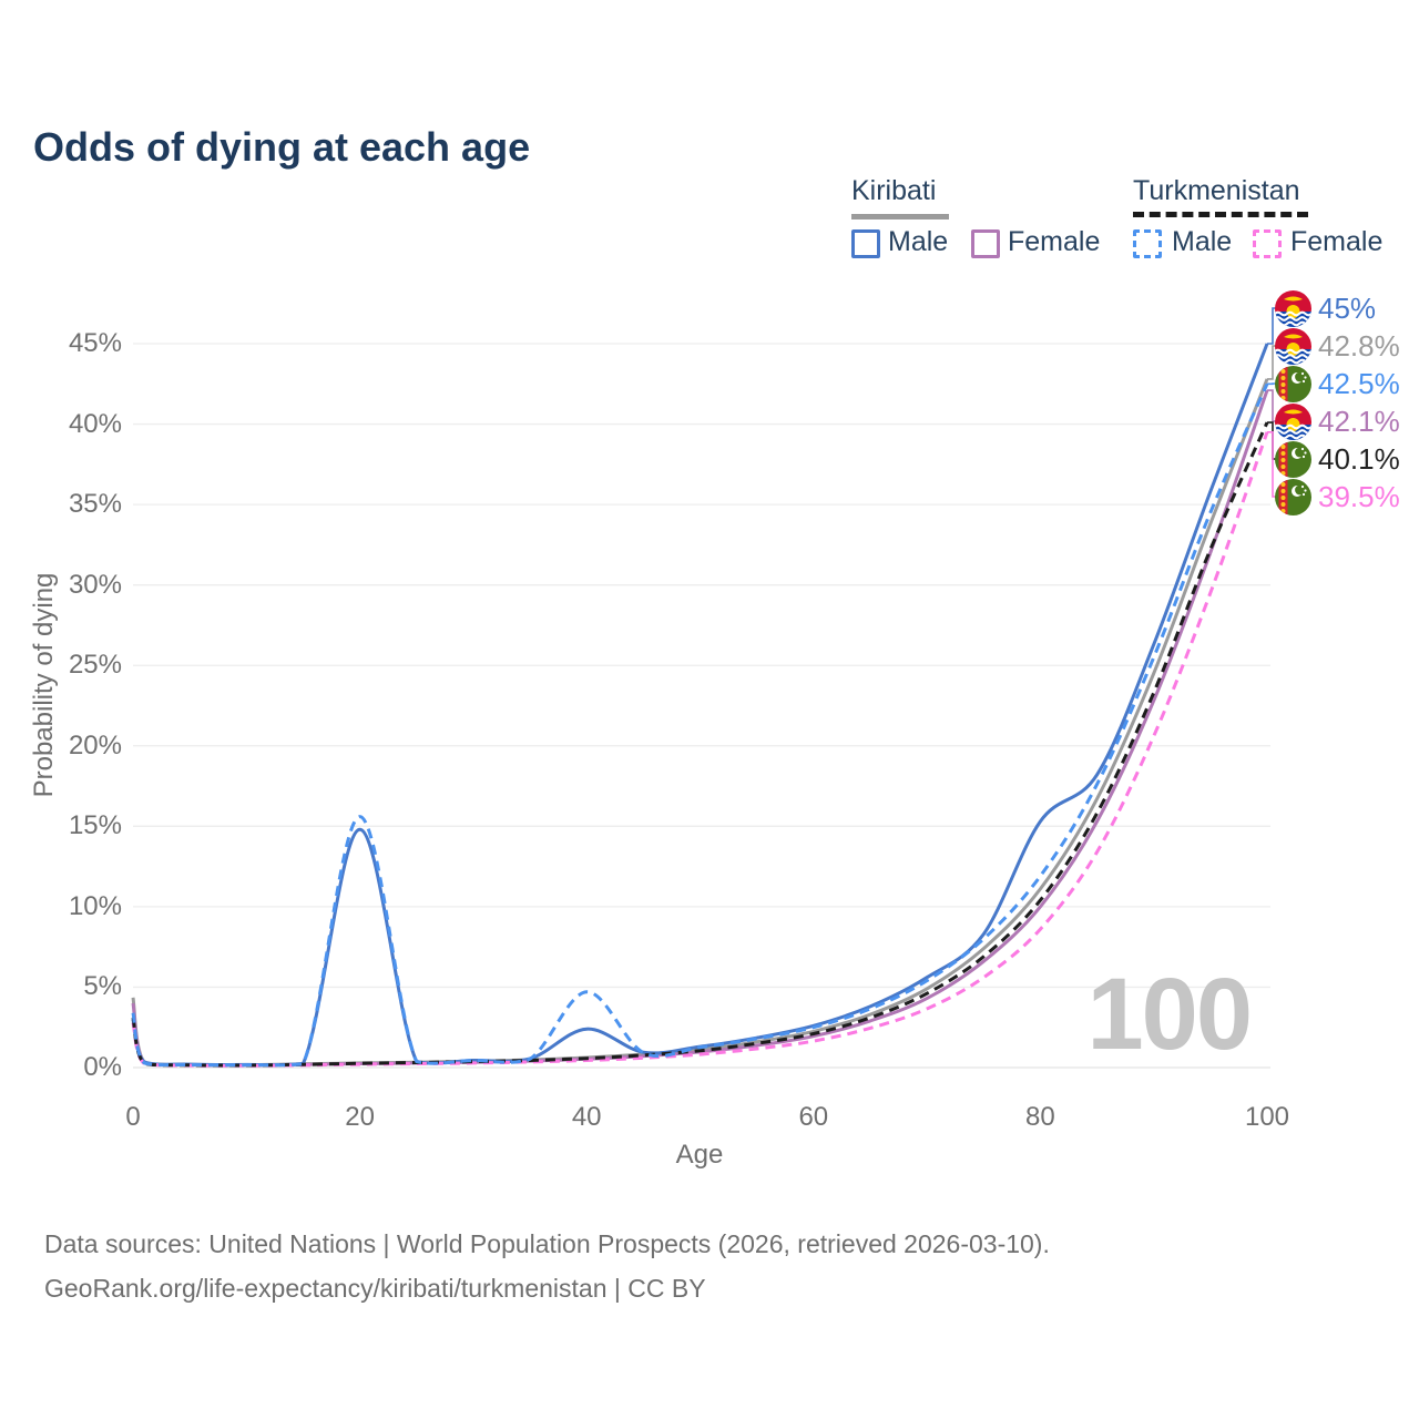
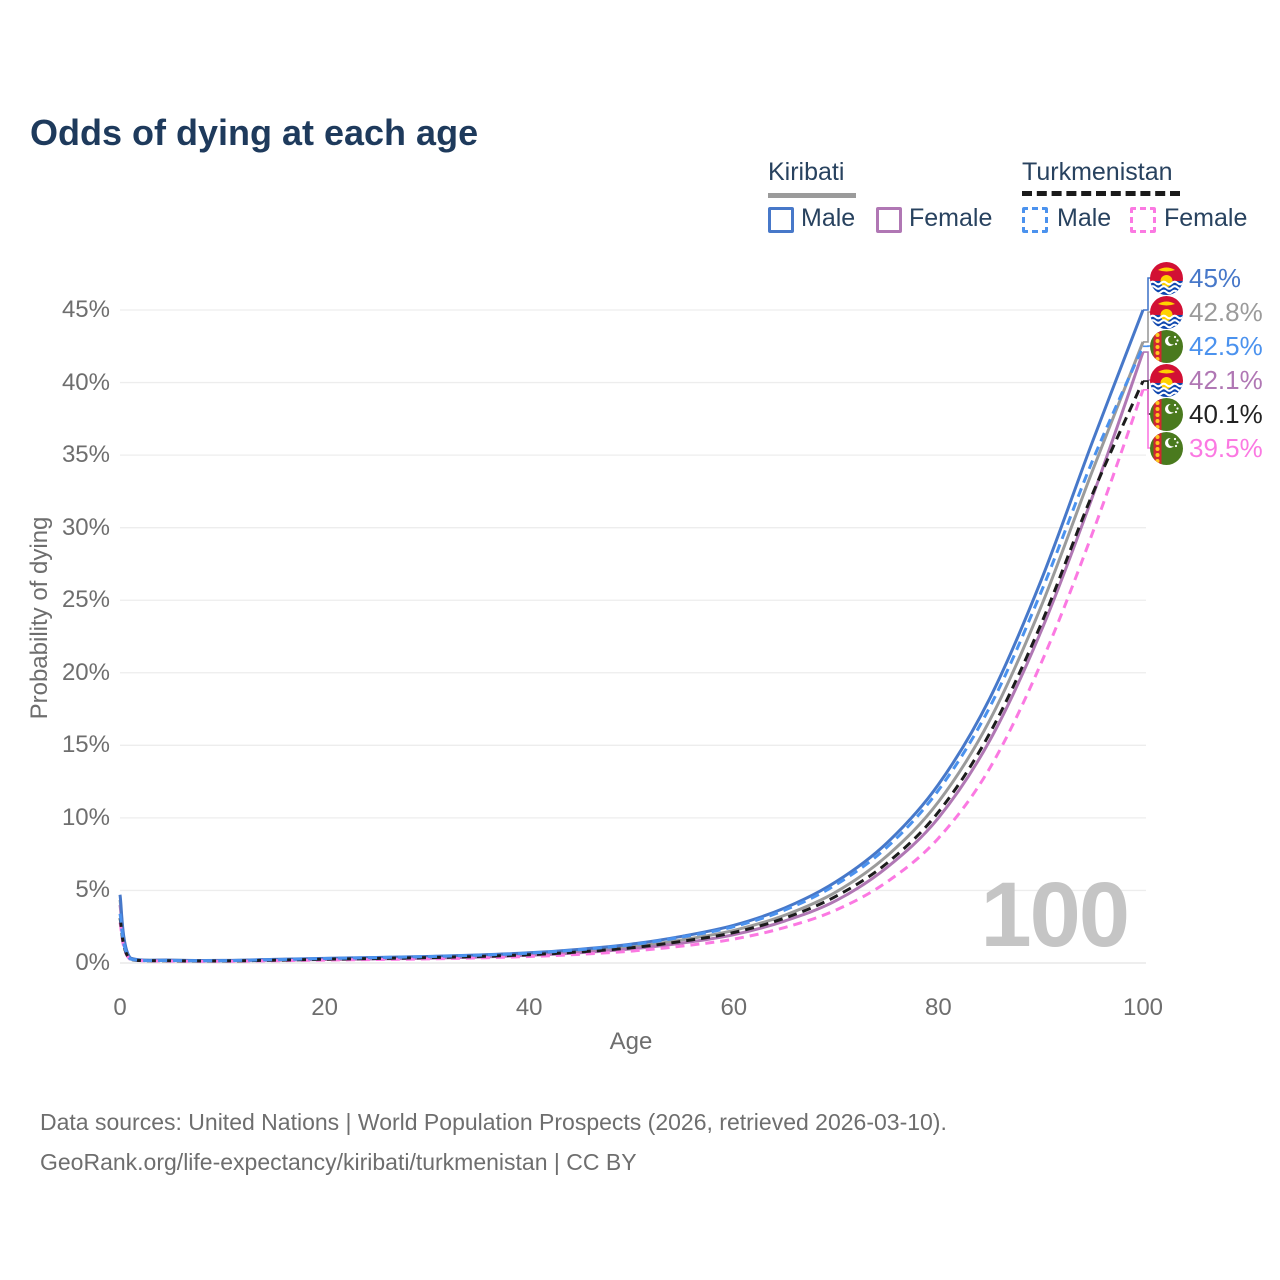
Kiribati Male/0: 3.0% -> 4.7%
Kiribati Male/20: 14.8% -> 0.3%
Turkmenistan Male/20: 15.6% -> 0.3%
Kiribati Male/40: 2.4% -> 0.7%
Turkmenistan Male/40: 4.7% -> 0.7%
Kiribati Male/80: 15.3% -> 12.3%
